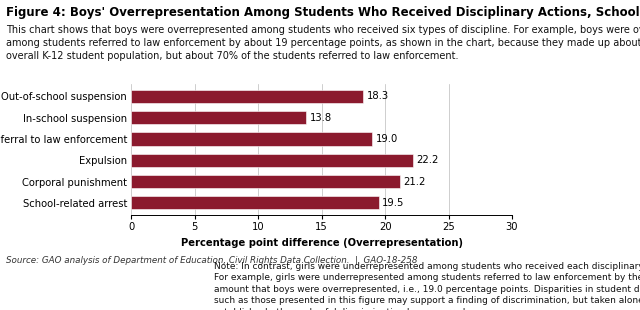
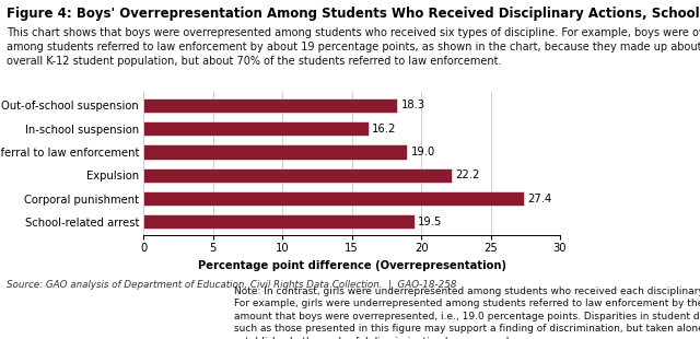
In-school suspension: 13.8 -> 16.2
Corporal punishment: 21.2 -> 27.4
